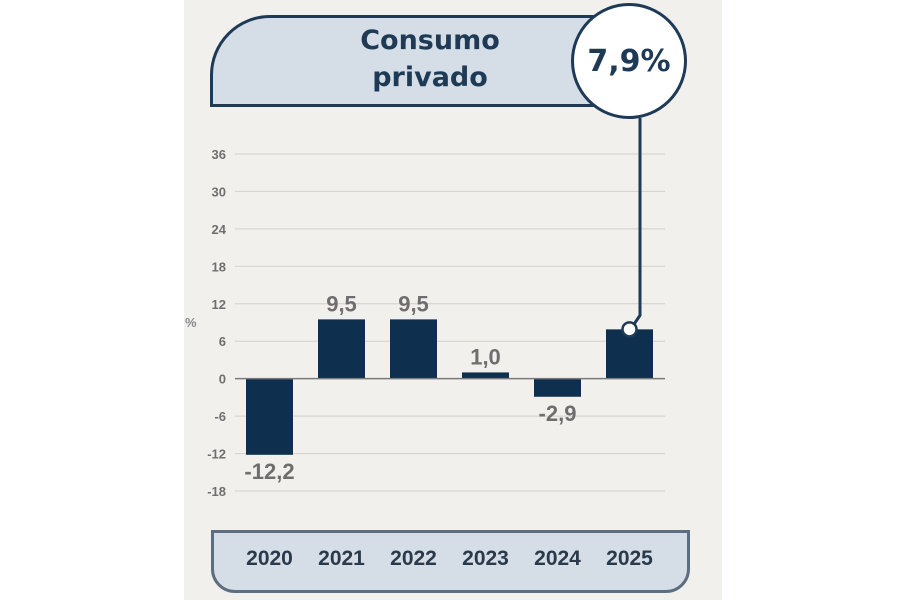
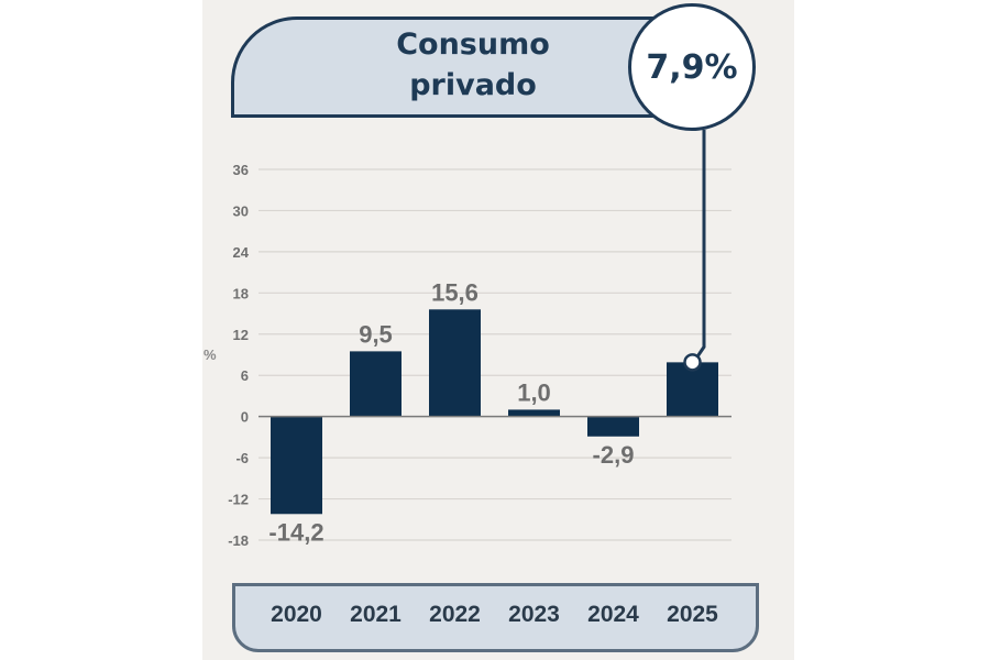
2020: -12,2 -> -14,2
2022: 9,5 -> 15,6
